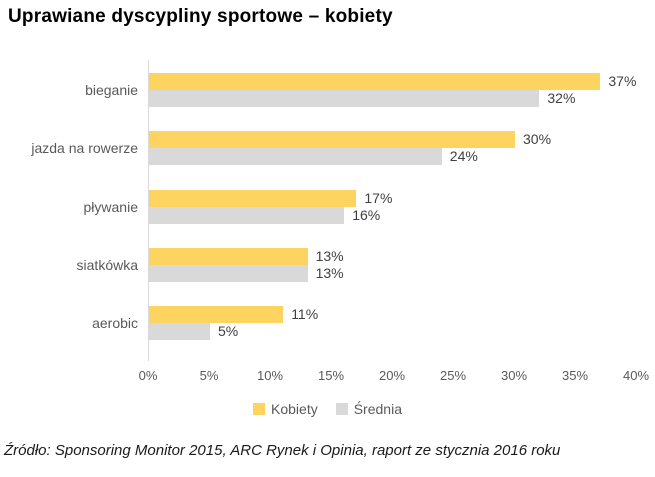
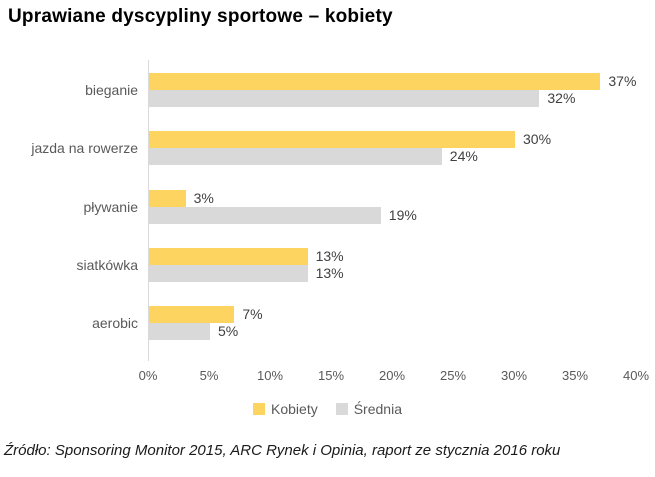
Kobiety/pływanie: 17% -> 3%
Średnia/pływanie: 16% -> 19%
Kobiety/aerobic: 11% -> 7%
